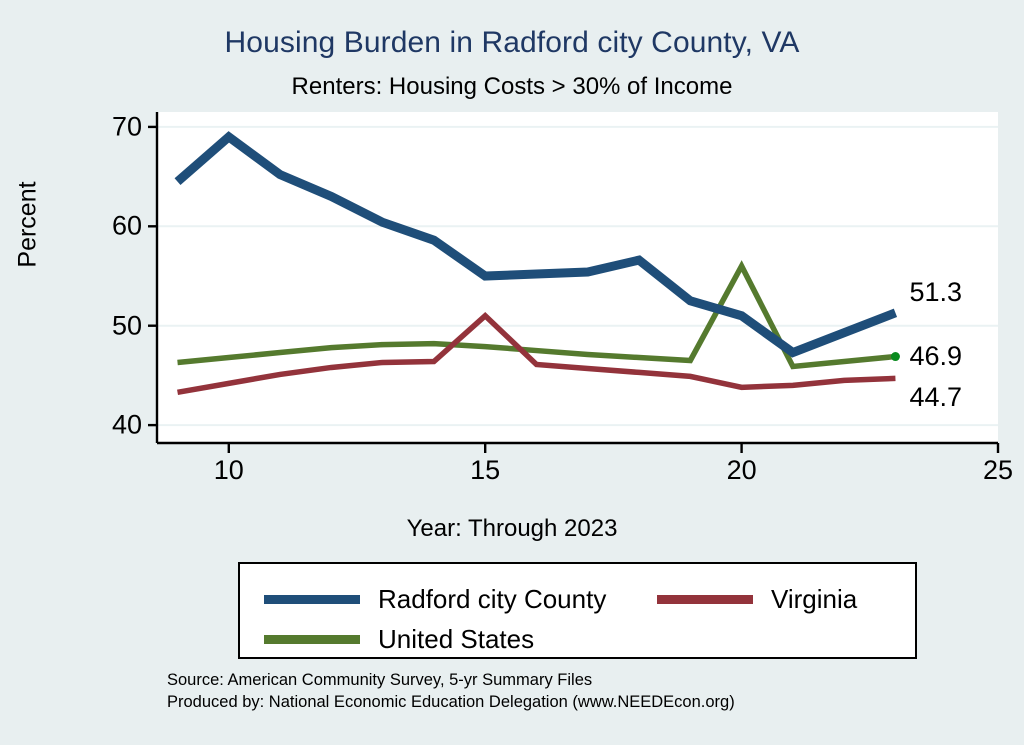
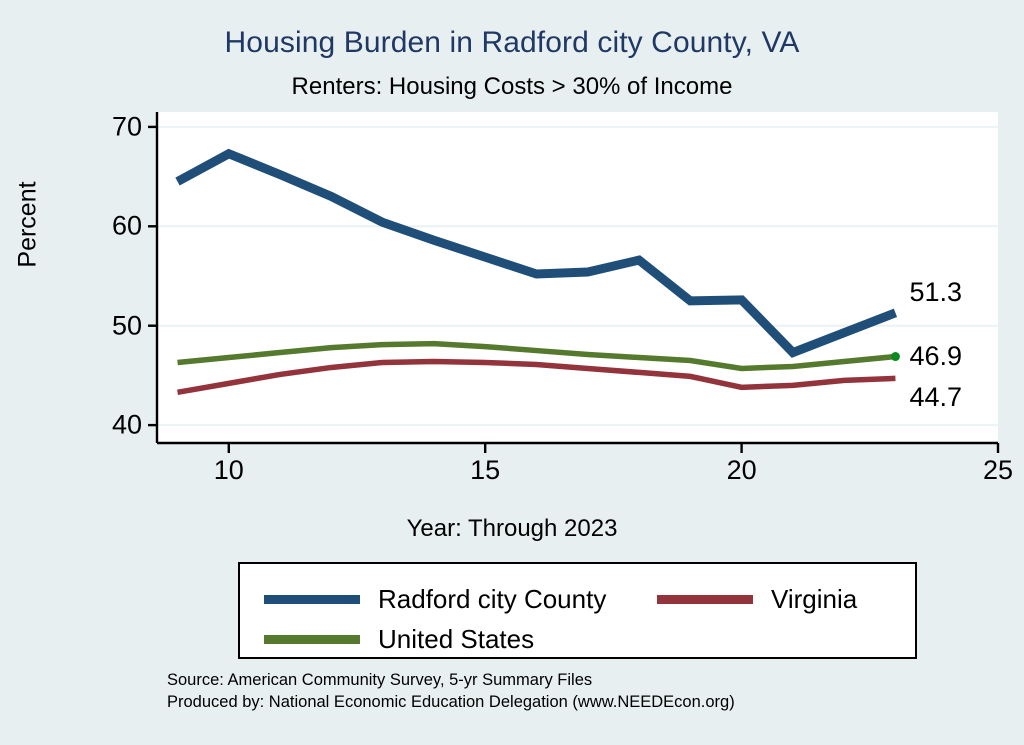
Radford city County/10: 69 -> 67
Radford city County/15: 55 -> 57
Virginia/15: 51 -> 46
Radford city County/20: 51 -> 53
United States/20: 56 -> 46
